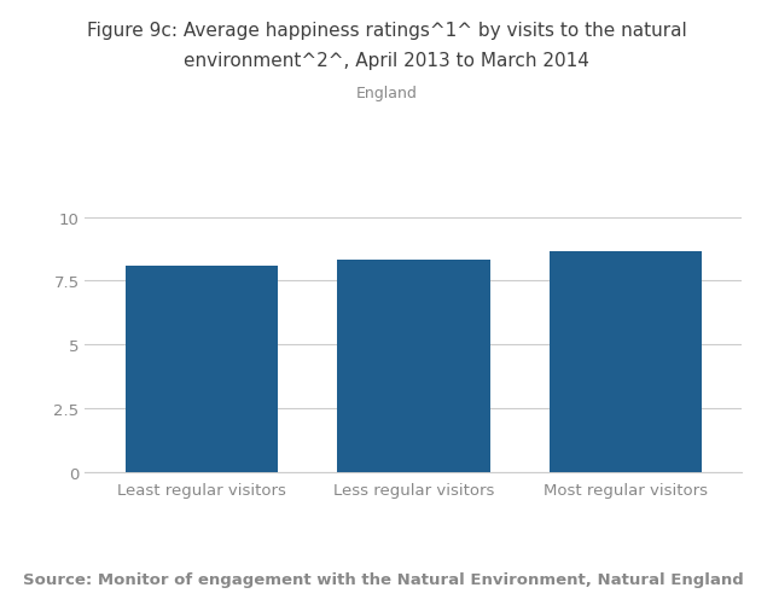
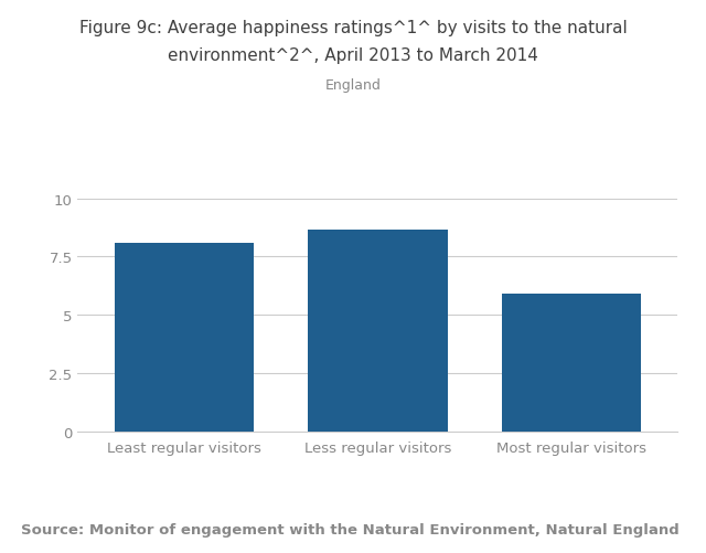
Less regular visitors: 8.35 -> 8.65
Most regular visitors: 8.65 -> 5.90
